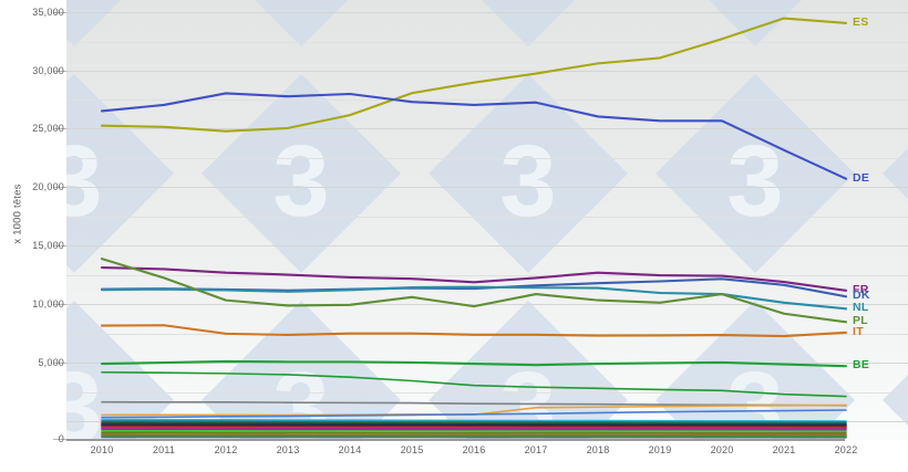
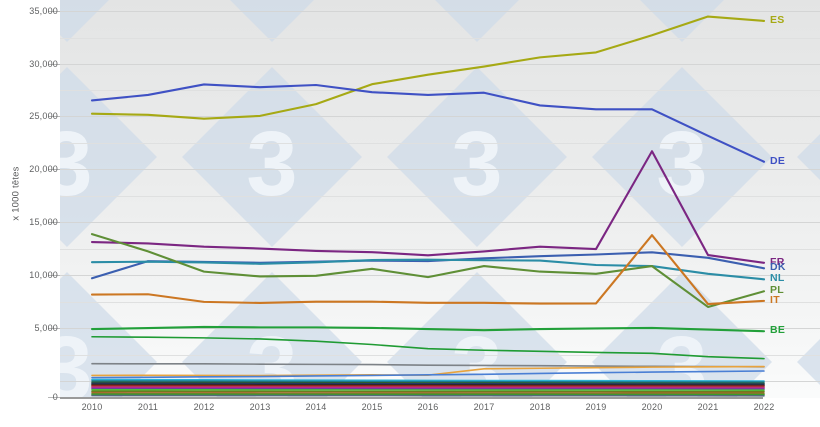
DK/2010: 12300 -> 10800
FR/2020: 13400 -> 22300
IT/2020: 8600 -> 14700
PL/2021: 10300 -> 8200
